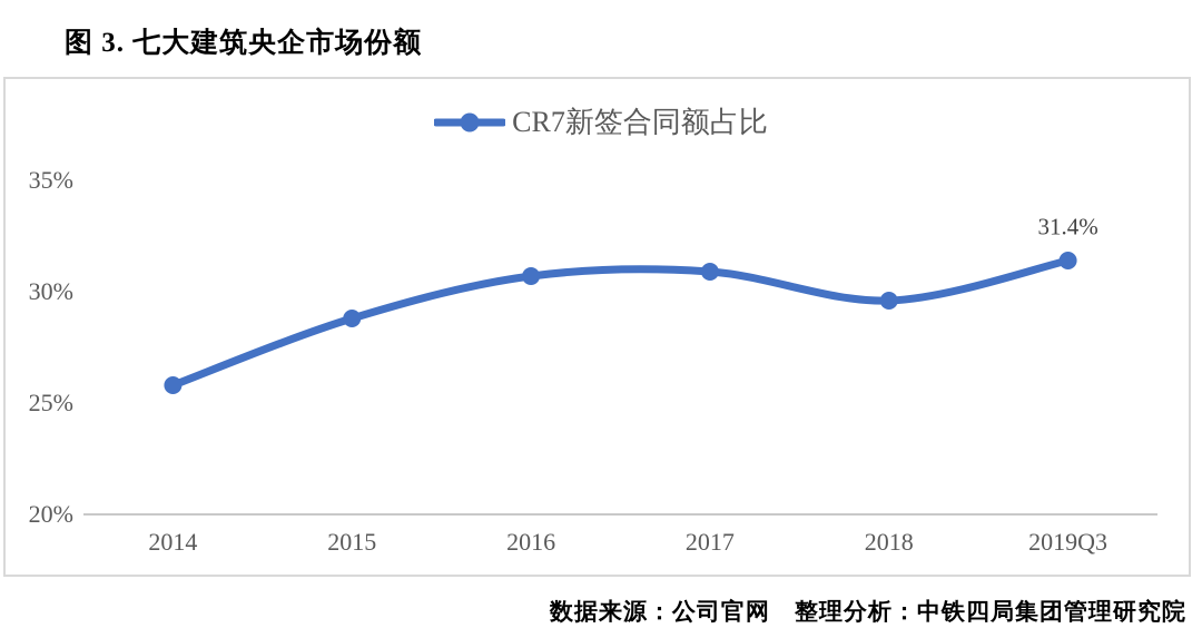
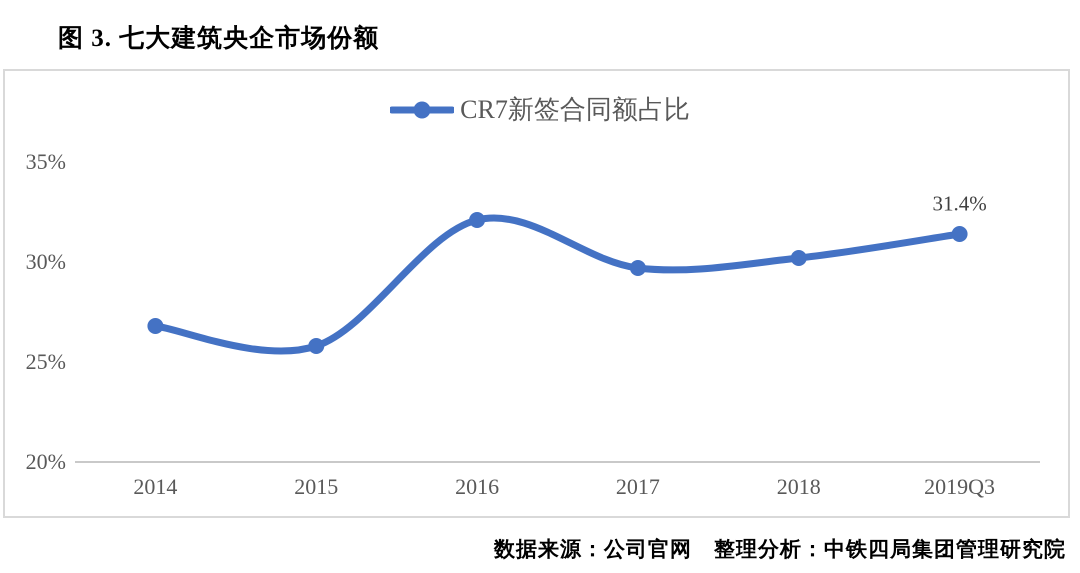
2014: 25.8% -> 26.8%
2015: 28.8% -> 25.8%
2016: 30.7% -> 32.1%
2017: 30.9% -> 29.7%
2018: 29.6% -> 30.2%
